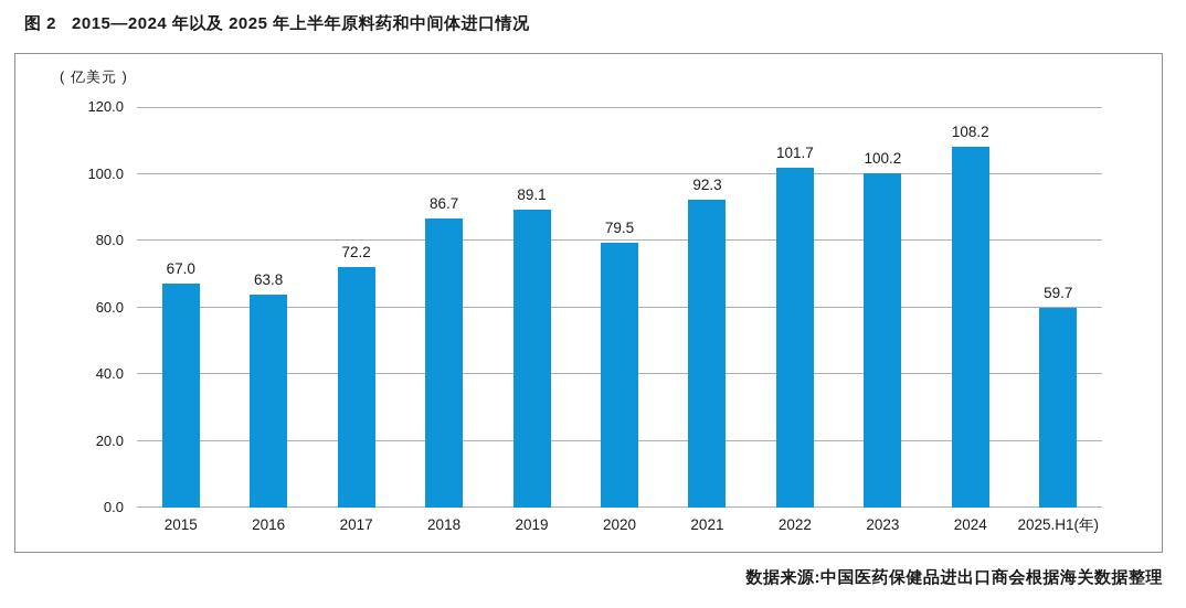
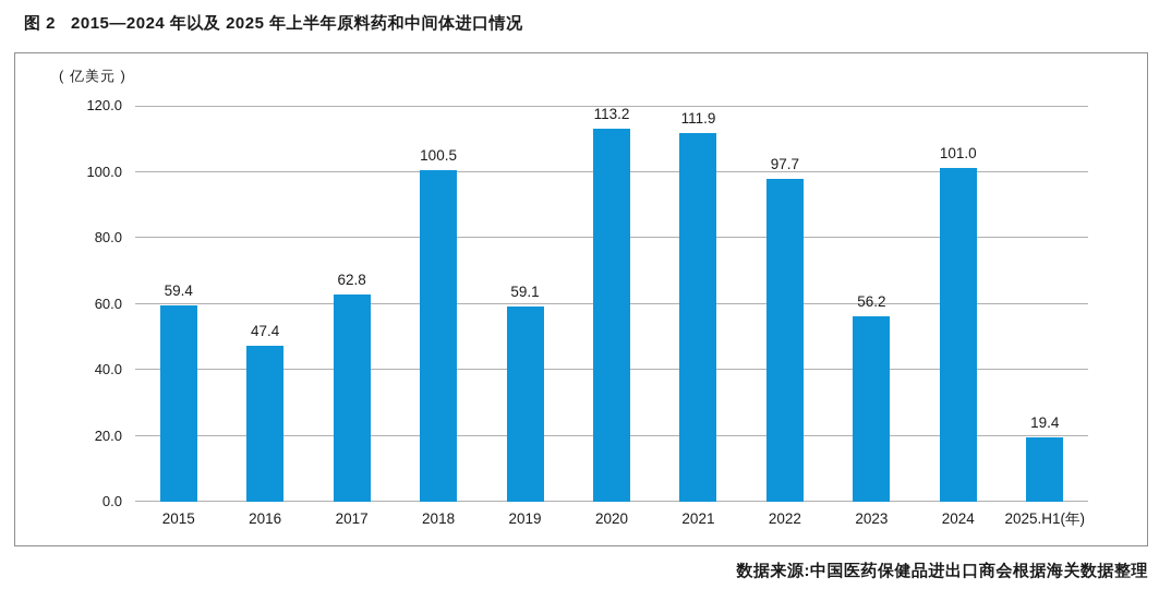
2015: 67.0 -> 59.4
2016: 63.8 -> 47.4
2017: 72.2 -> 62.8
2018: 86.7 -> 100.5
2019: 89.1 -> 59.1
2020: 79.5 -> 113.2
2021: 92.3 -> 111.9
2022: 101.7 -> 97.7
2023: 100.2 -> 56.2
2024: 108.2 -> 101.0
2025.H1(年): 59.7 -> 19.4
